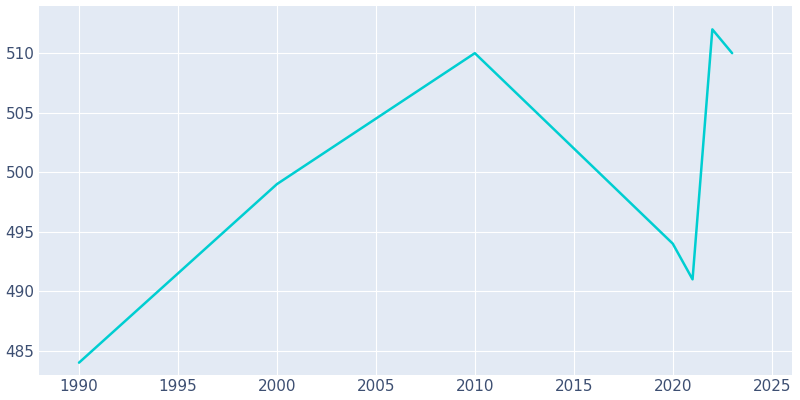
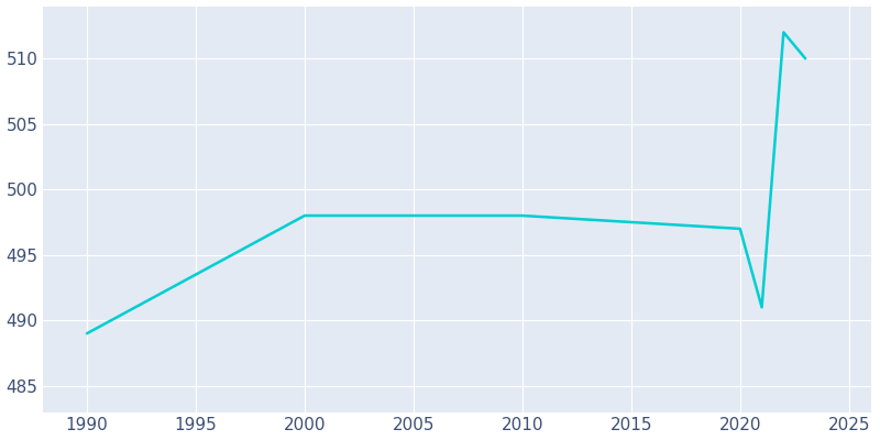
1990: 484 -> 489
2000: 499 -> 498
2010: 510 -> 498
2020: 494 -> 497
